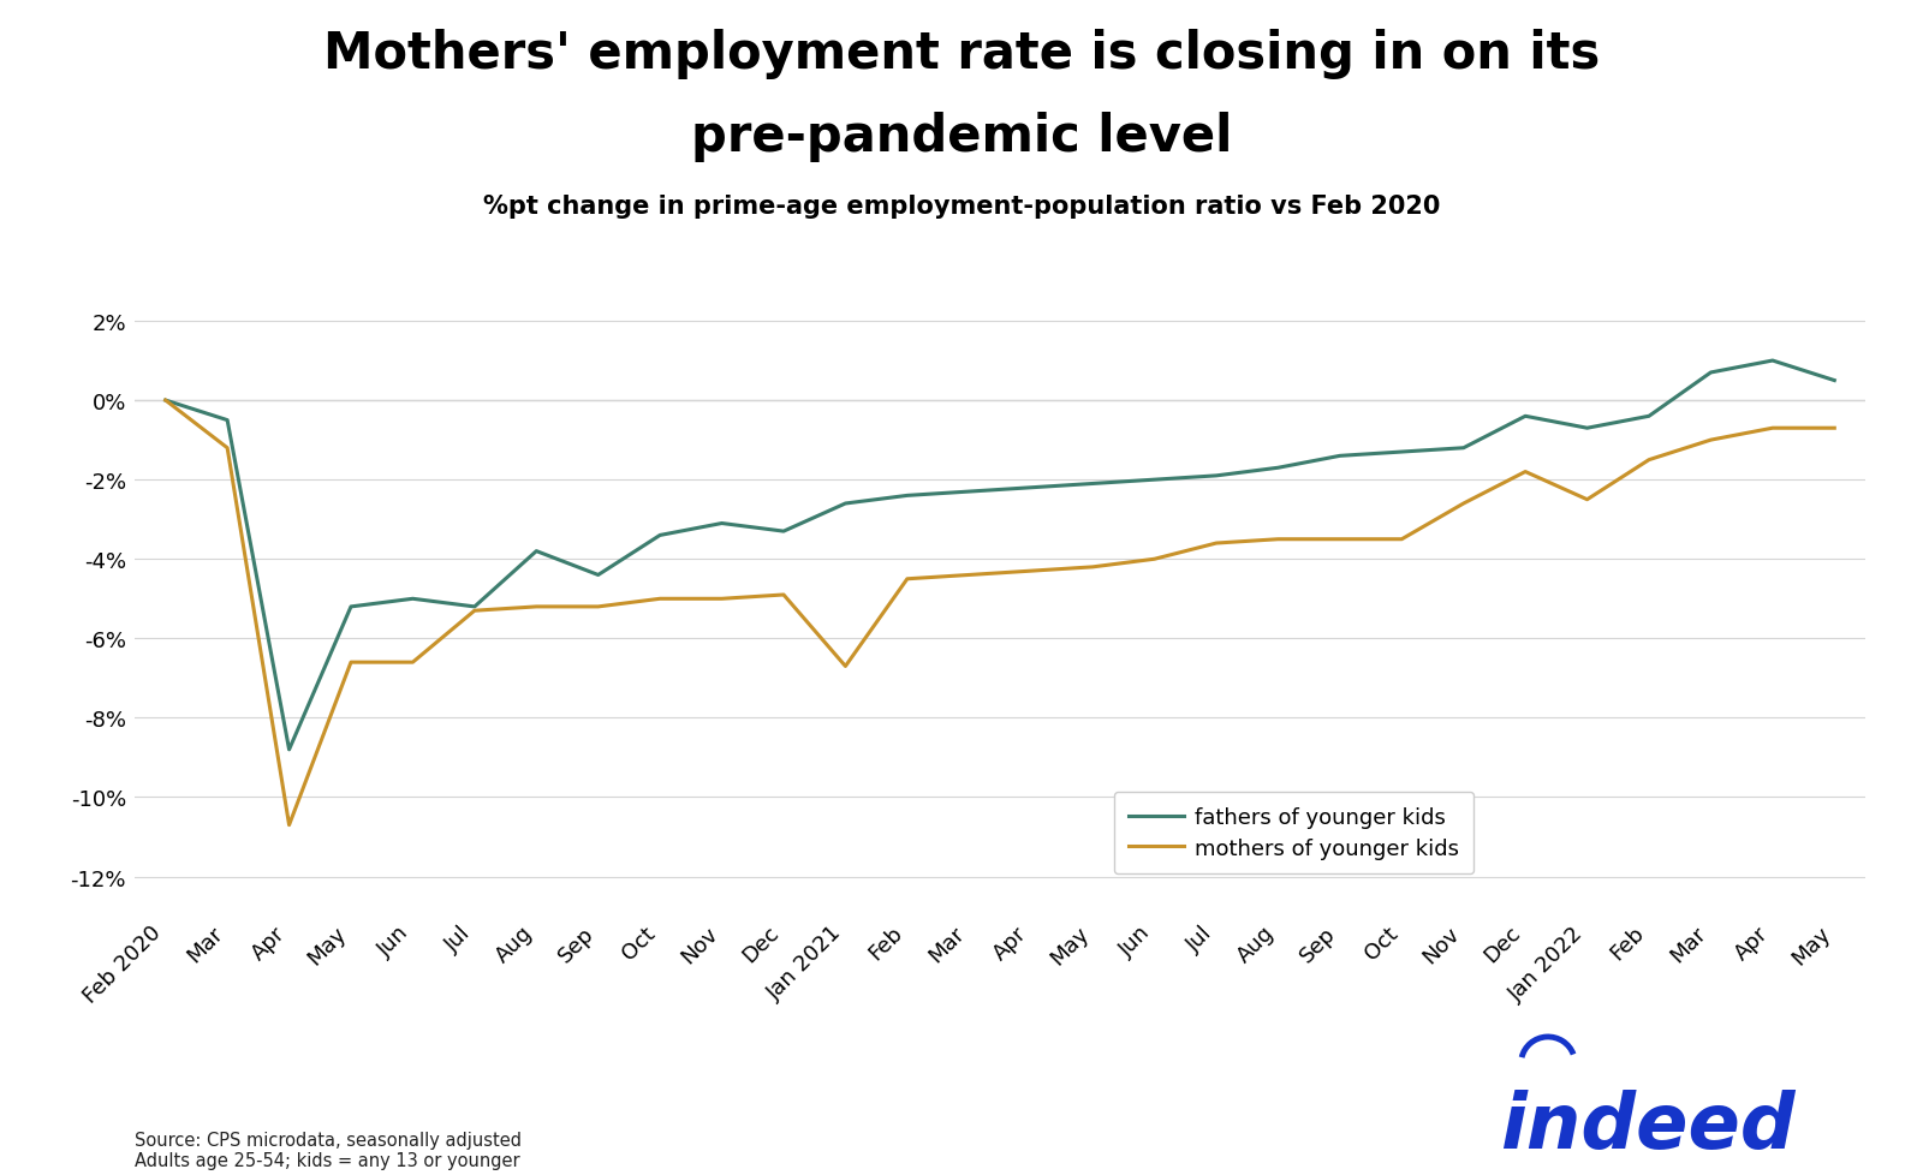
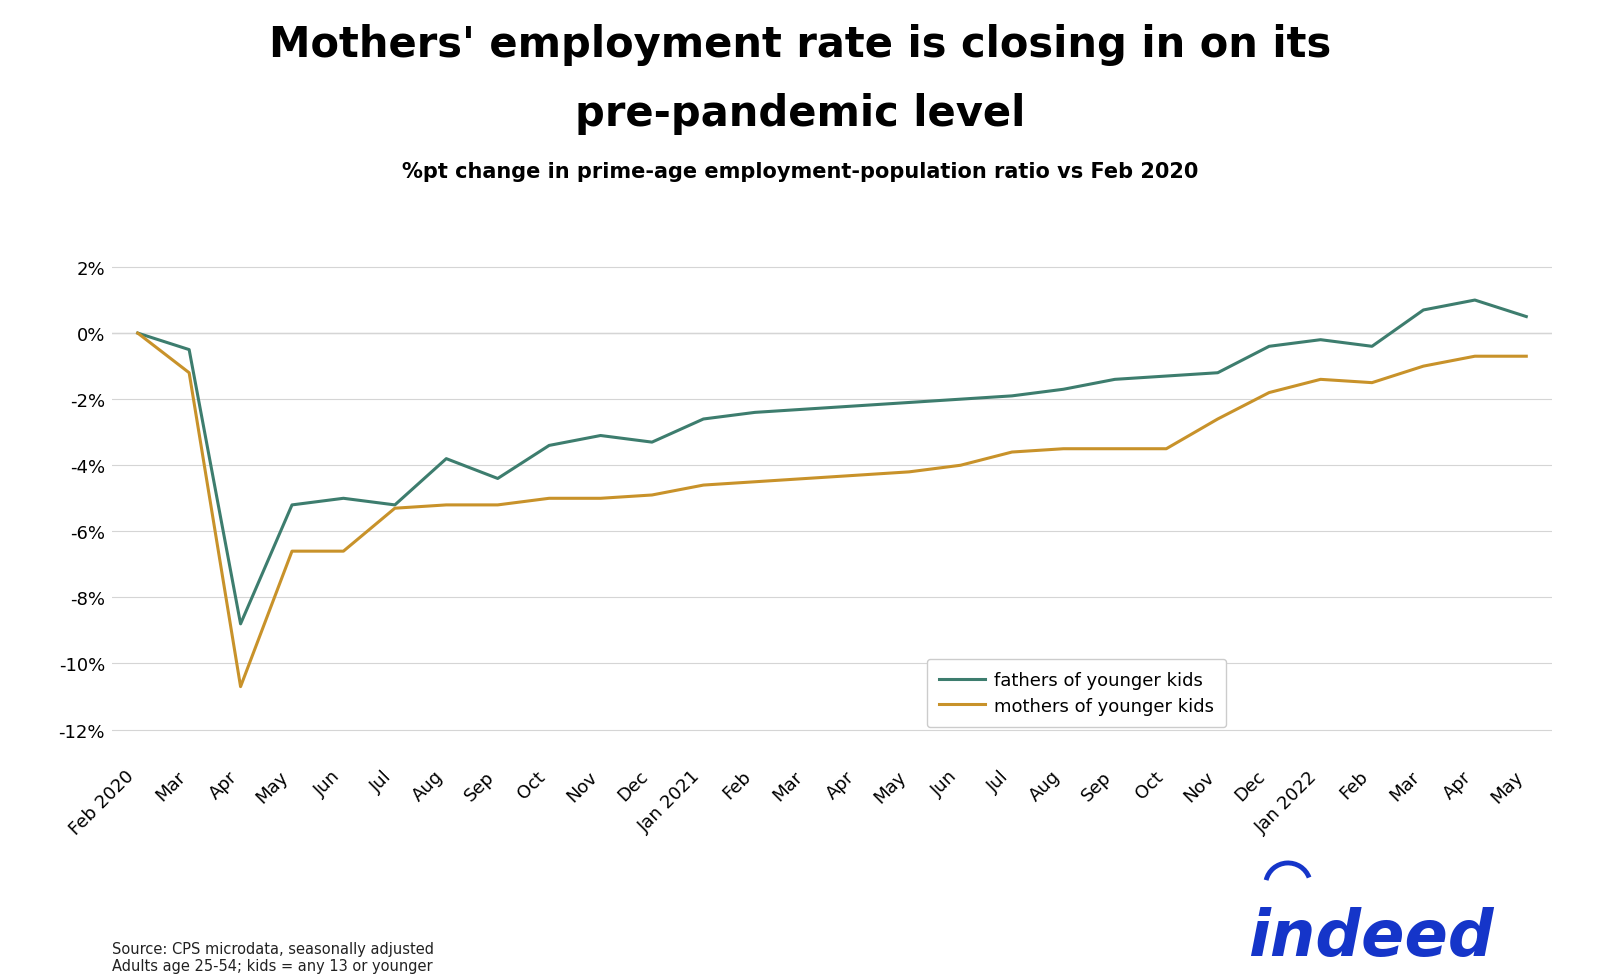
mothers of younger kids/Jan 2021: -6.7% -> -4.6%
fathers of younger kids/Jan 2022: -0.7% -> -0.2%
mothers of younger kids/Jan 2022: -2.5% -> -1.4%
